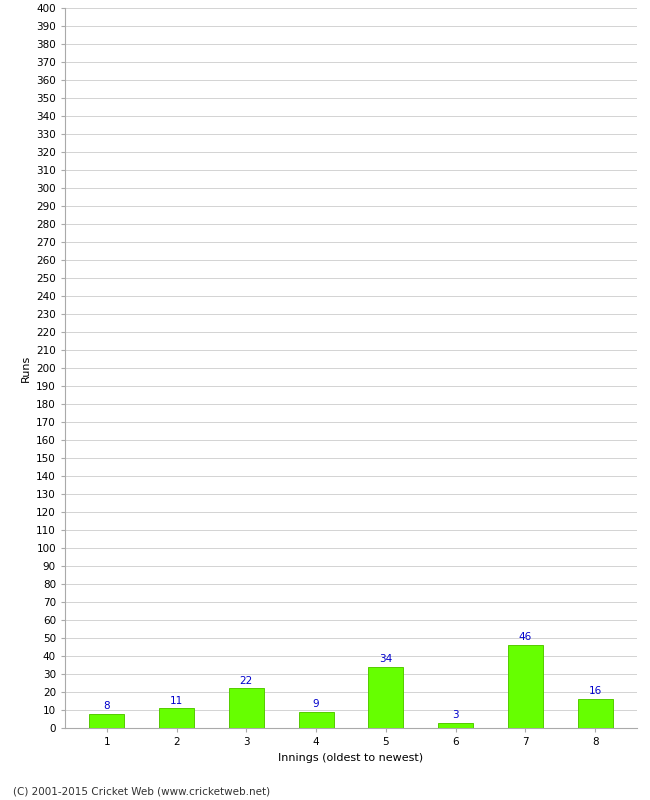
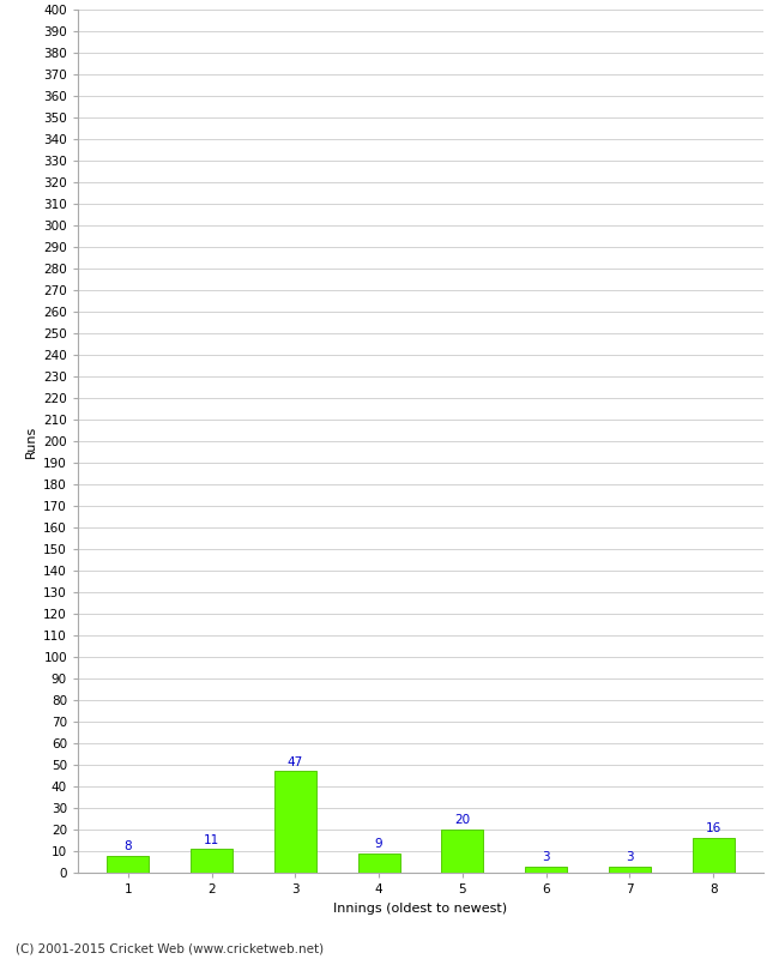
3: 22 -> 47
5: 34 -> 20
7: 46 -> 3
